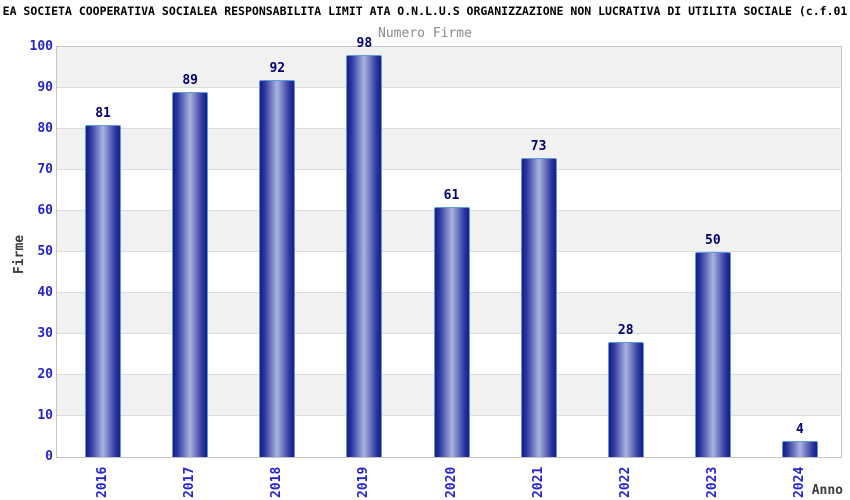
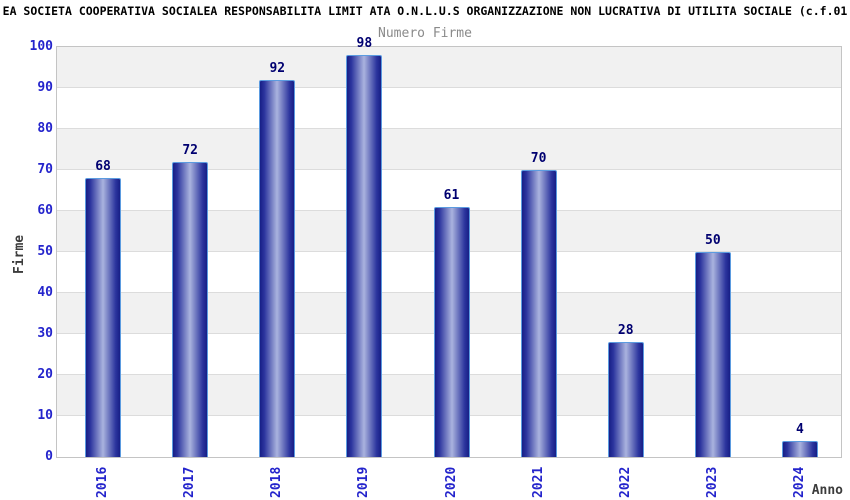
2016: 81 -> 68
2017: 89 -> 72
2021: 73 -> 70
